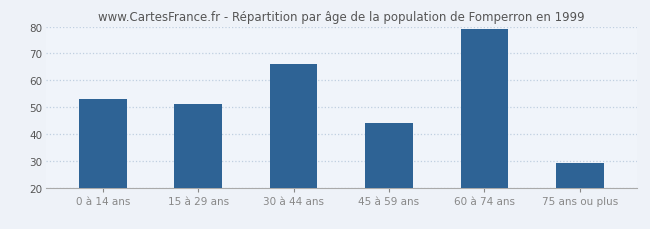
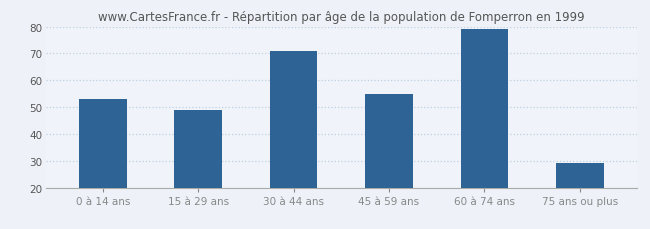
15 à 29 ans: 51 -> 49
30 à 44 ans: 66 -> 71
45 à 59 ans: 44 -> 55
